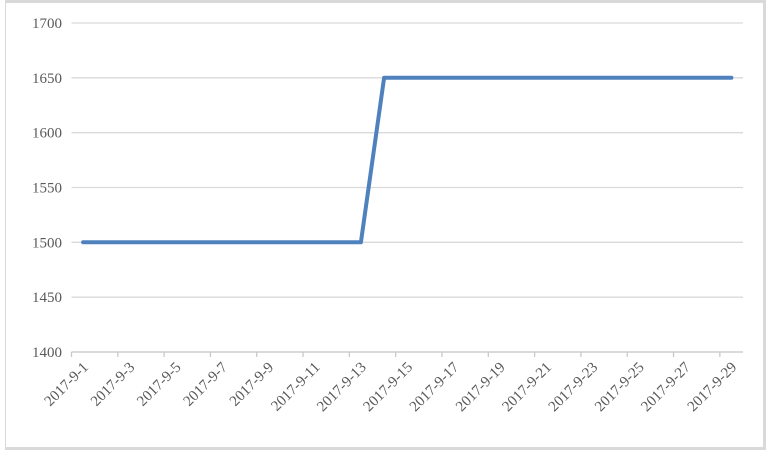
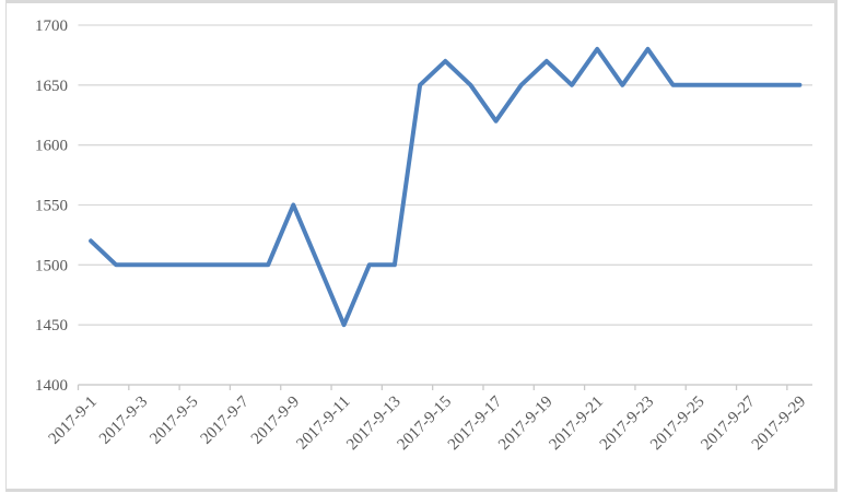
2017-9-1: 1500 -> 1520
2017-9-9: 1500 -> 1550
2017-9-11: 1500 -> 1450
2017-9-15: 1650 -> 1670
2017-9-17: 1650 -> 1620
2017-9-19: 1650 -> 1670
2017-9-21: 1650 -> 1680
2017-9-23: 1650 -> 1680
